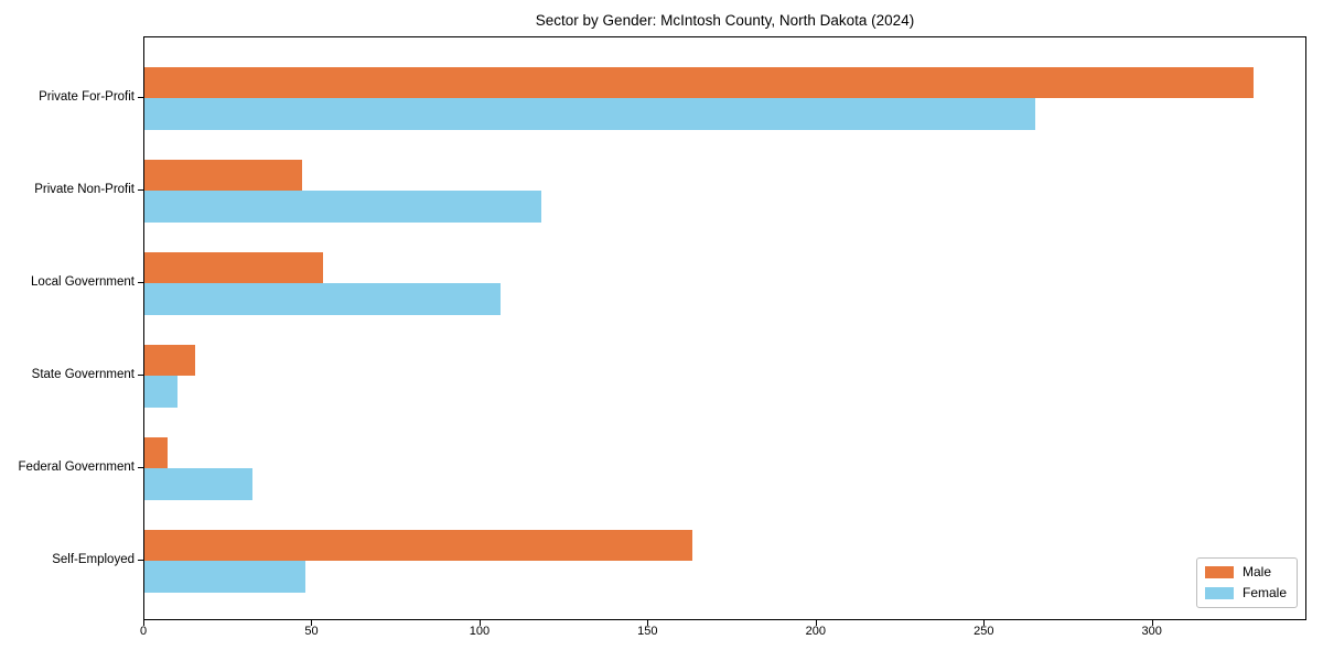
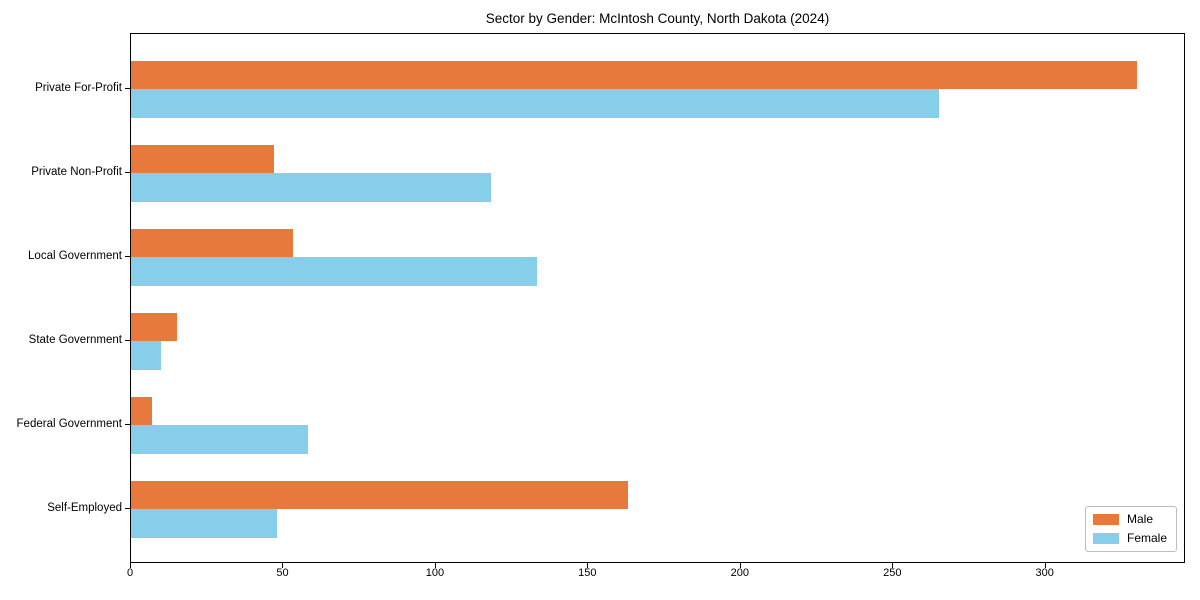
Female/Local Government: 106 -> 133
Female/Federal Government: 32 -> 58
